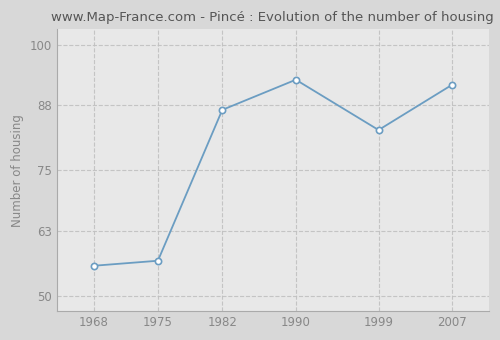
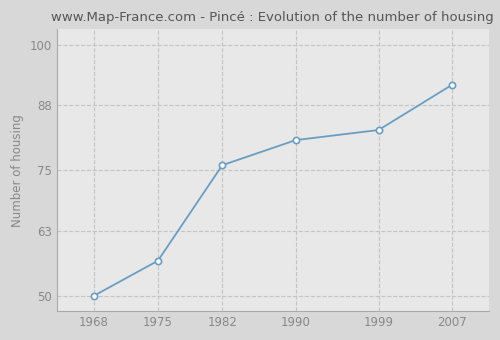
1968: 56 -> 50
1982: 87 -> 76
1990: 93 -> 81
